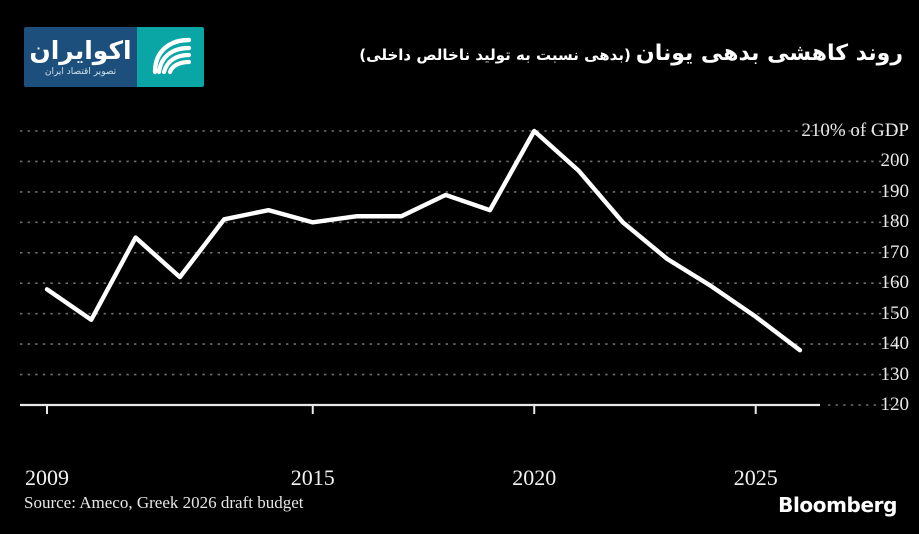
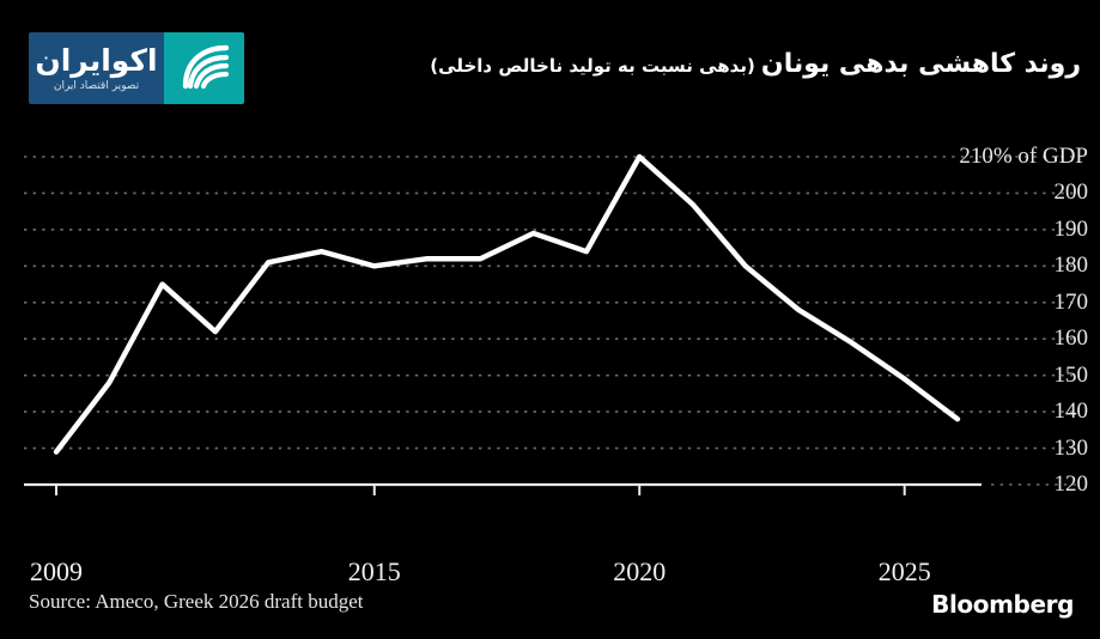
2009: 158 -> 129
